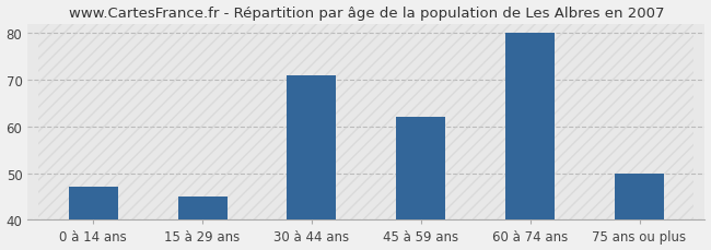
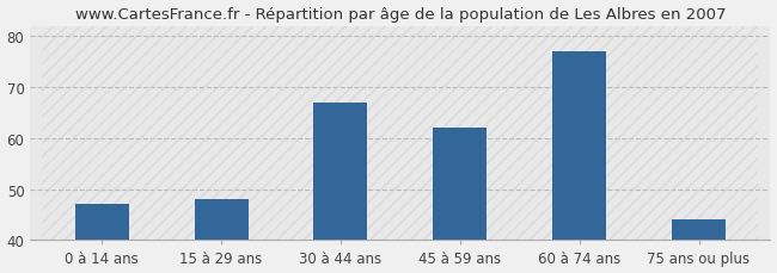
15 à 29 ans: 45 -> 48
30 à 44 ans: 71 -> 67
60 à 74 ans: 80 -> 77
75 ans ou plus: 50 -> 44
